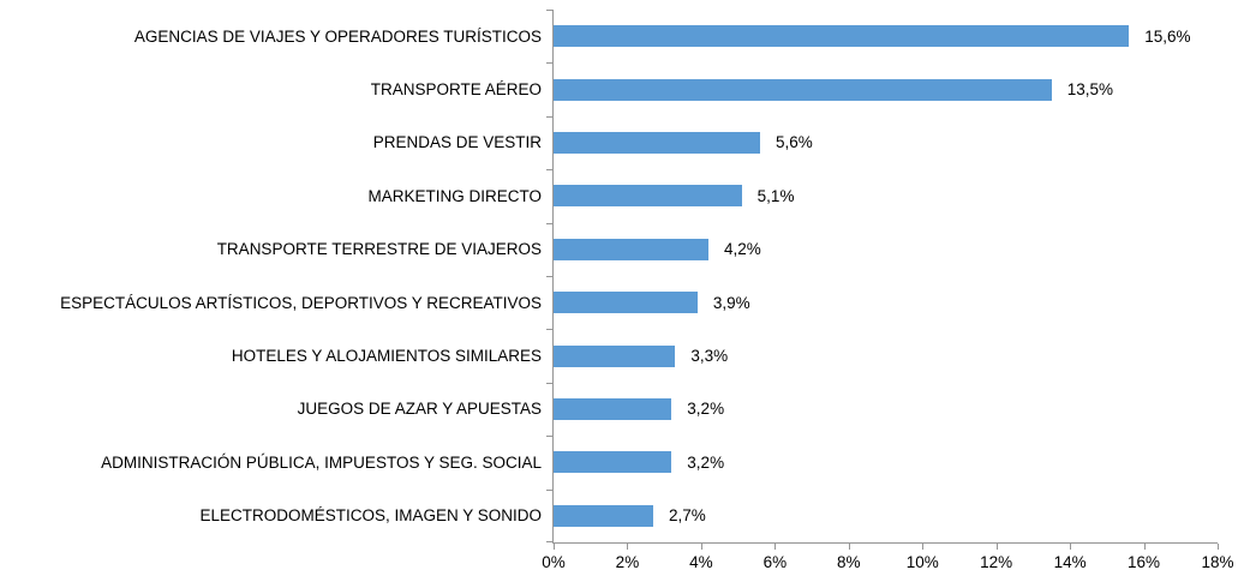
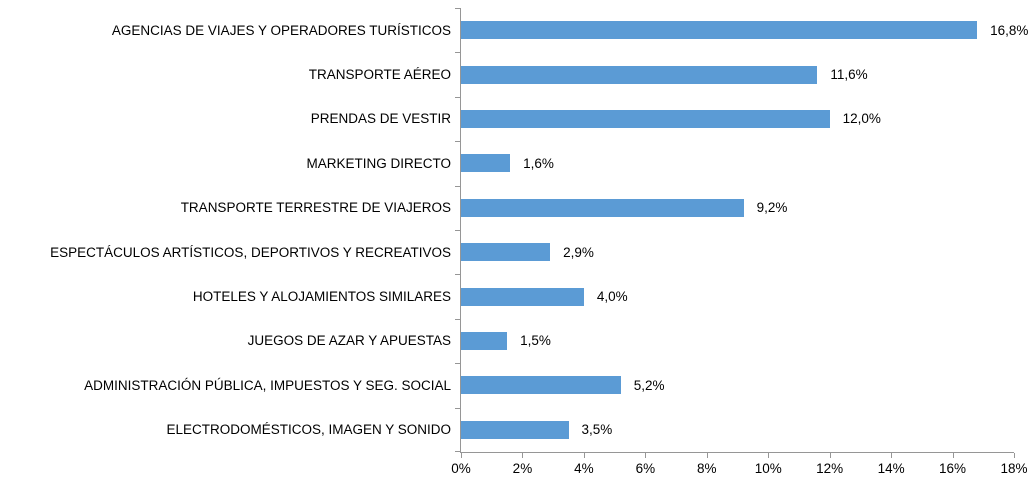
AGENCIAS DE VIAJES Y OPERADORES TURÍSTICOS: 15,6% -> 16,8%
TRANSPORTE AÉREO: 13,5% -> 11,6%
PRENDAS DE VESTIR: 5,6% -> 12,0%
MARKETING DIRECTO: 5,1% -> 1,6%
TRANSPORTE TERRESTRE DE VIAJEROS: 4,2% -> 9,2%
ESPECTÁCULOS ARTÍSTICOS, DEPORTIVOS Y RECREATIVOS: 3,9% -> 2,9%
HOTELES Y ALOJAMIENTOS SIMILARES: 3,3% -> 4,0%
JUEGOS DE AZAR Y APUESTAS: 3,2% -> 1,5%
ADMINISTRACIÓN PÚBLICA, IMPUESTOS Y SEG. SOCIAL: 3,2% -> 5,2%
ELECTRODOMÉSTICOS, IMAGEN Y SONIDO: 2,7% -> 3,5%
